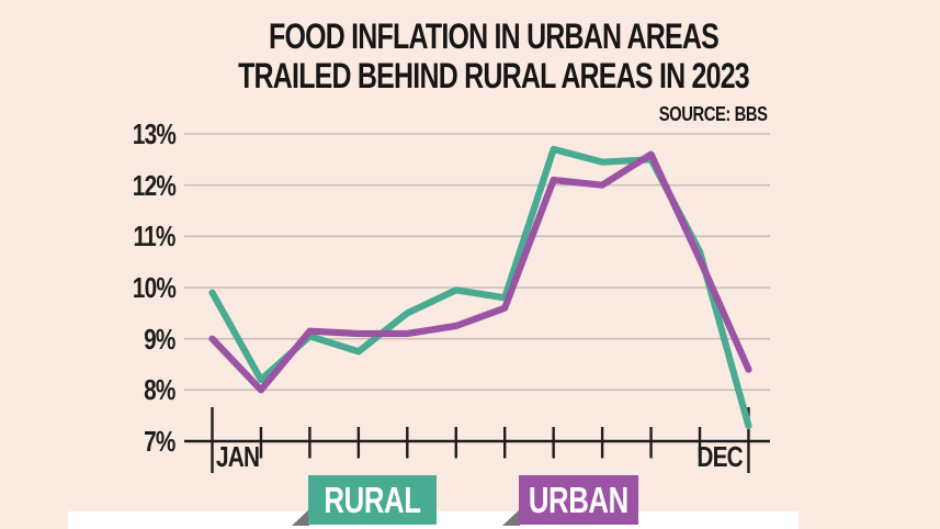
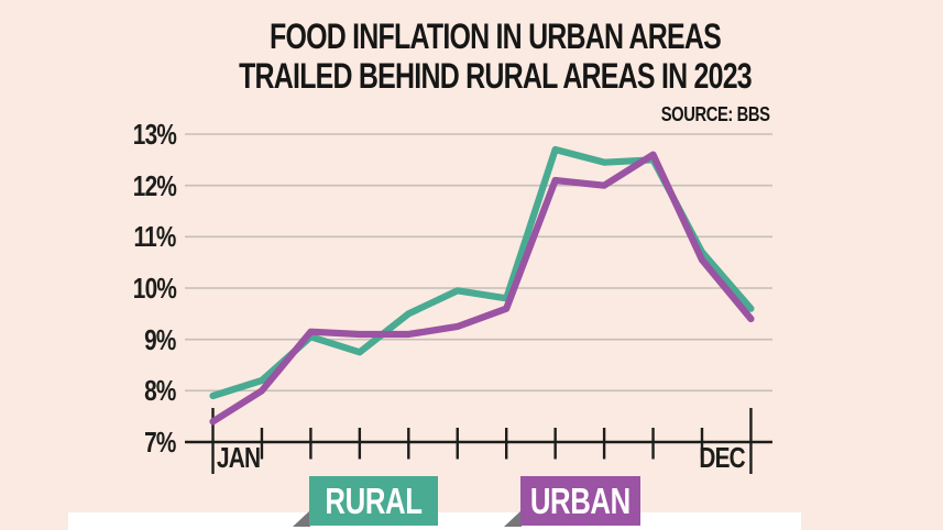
RURAL/JAN: 9.9% -> 7.9%
URBAN/JAN: 9.0% -> 7.4%
RURAL/DEC: 7.3% -> 9.6%
URBAN/DEC: 8.4% -> 9.4%
